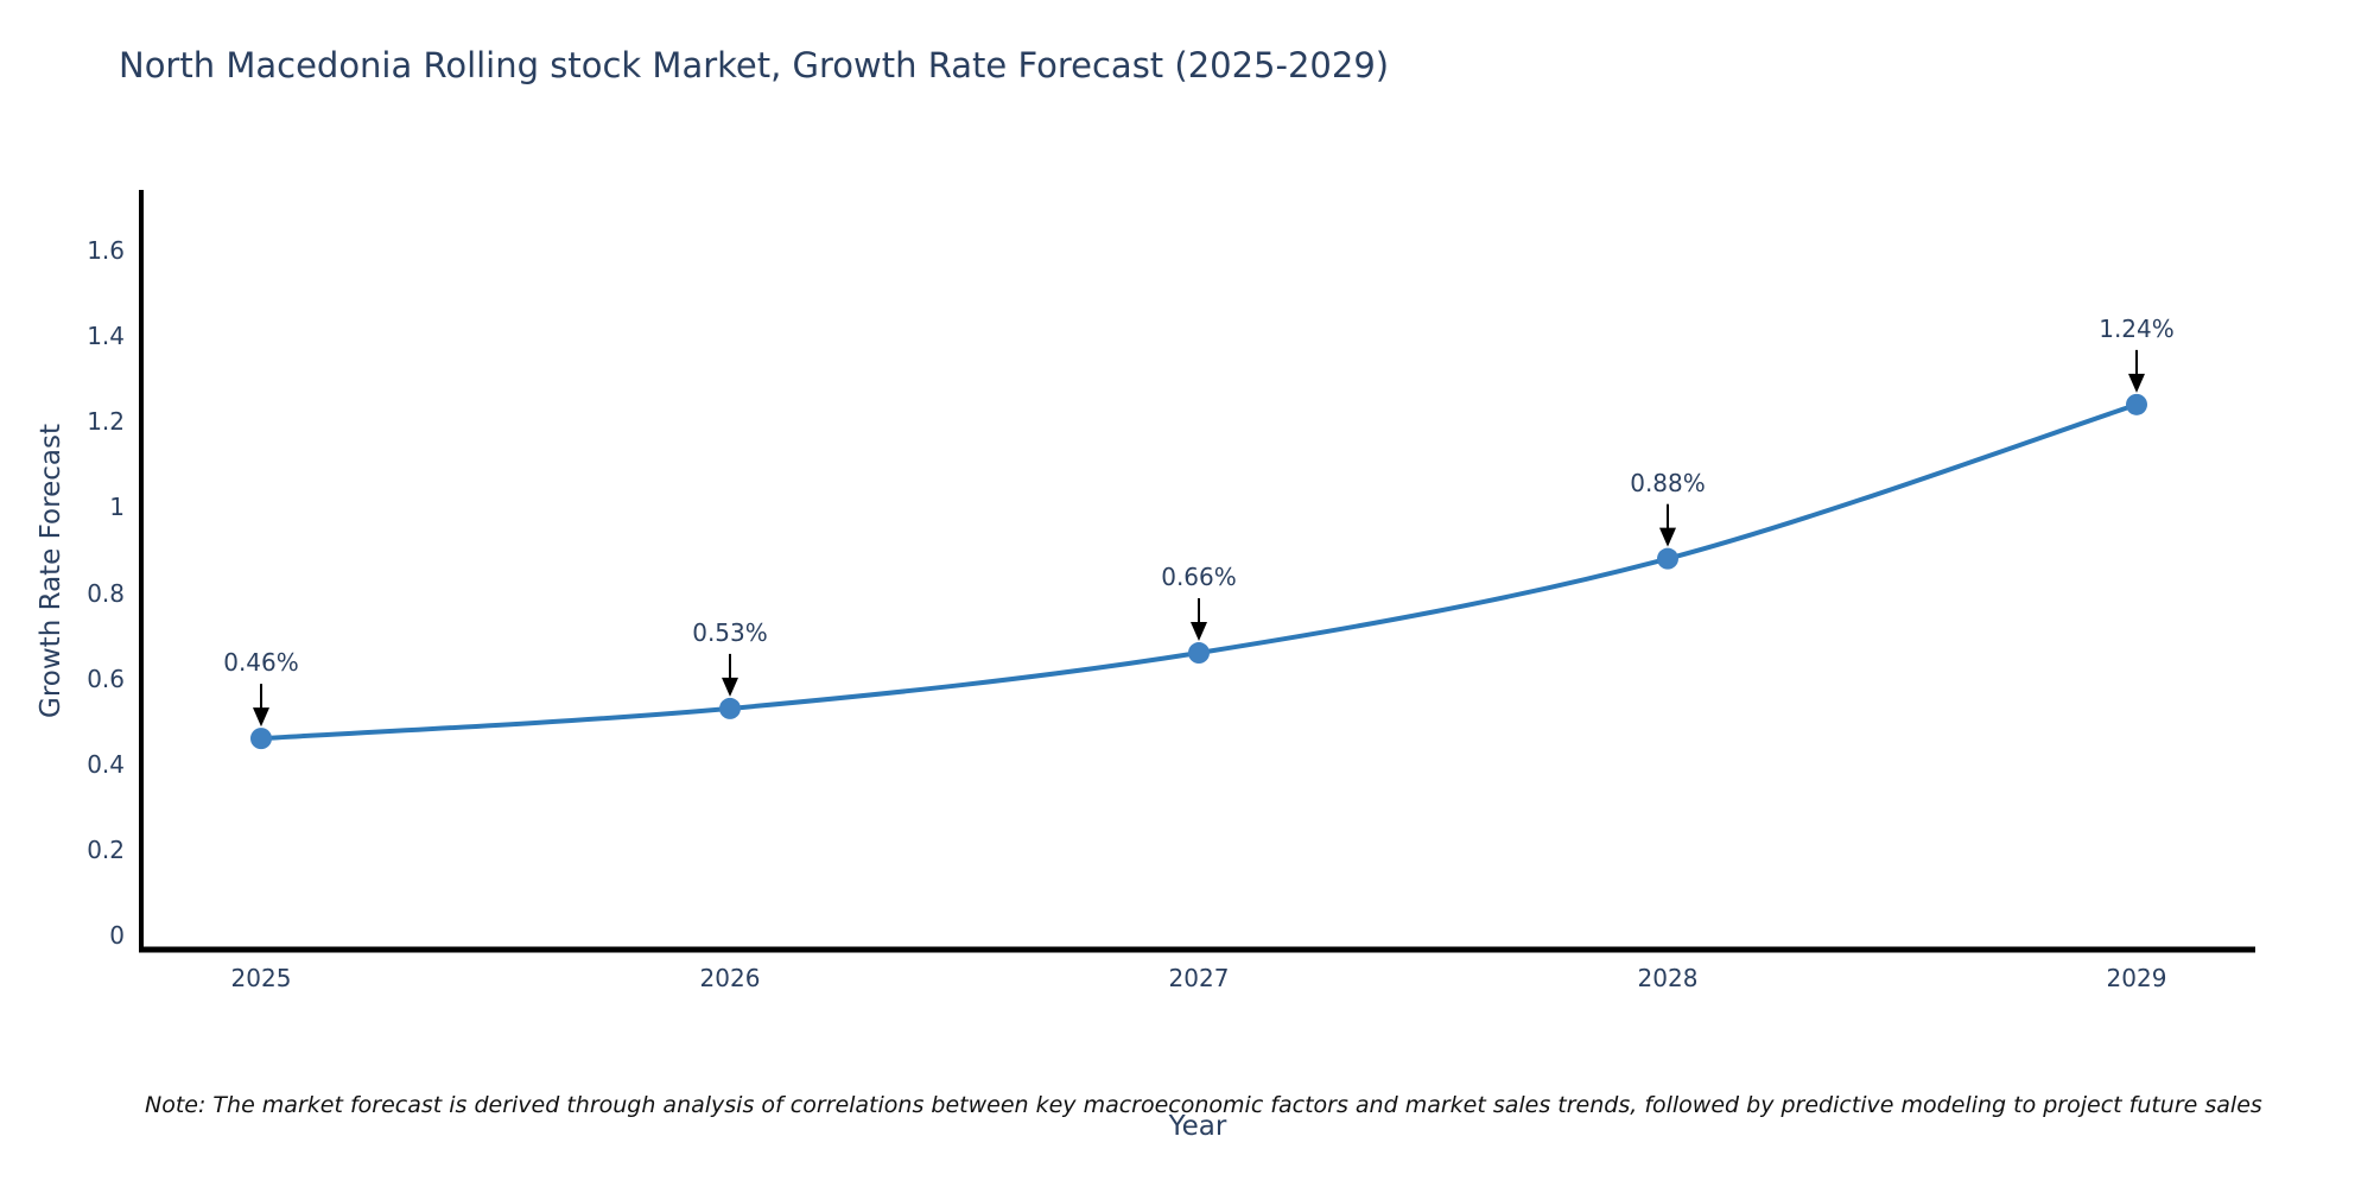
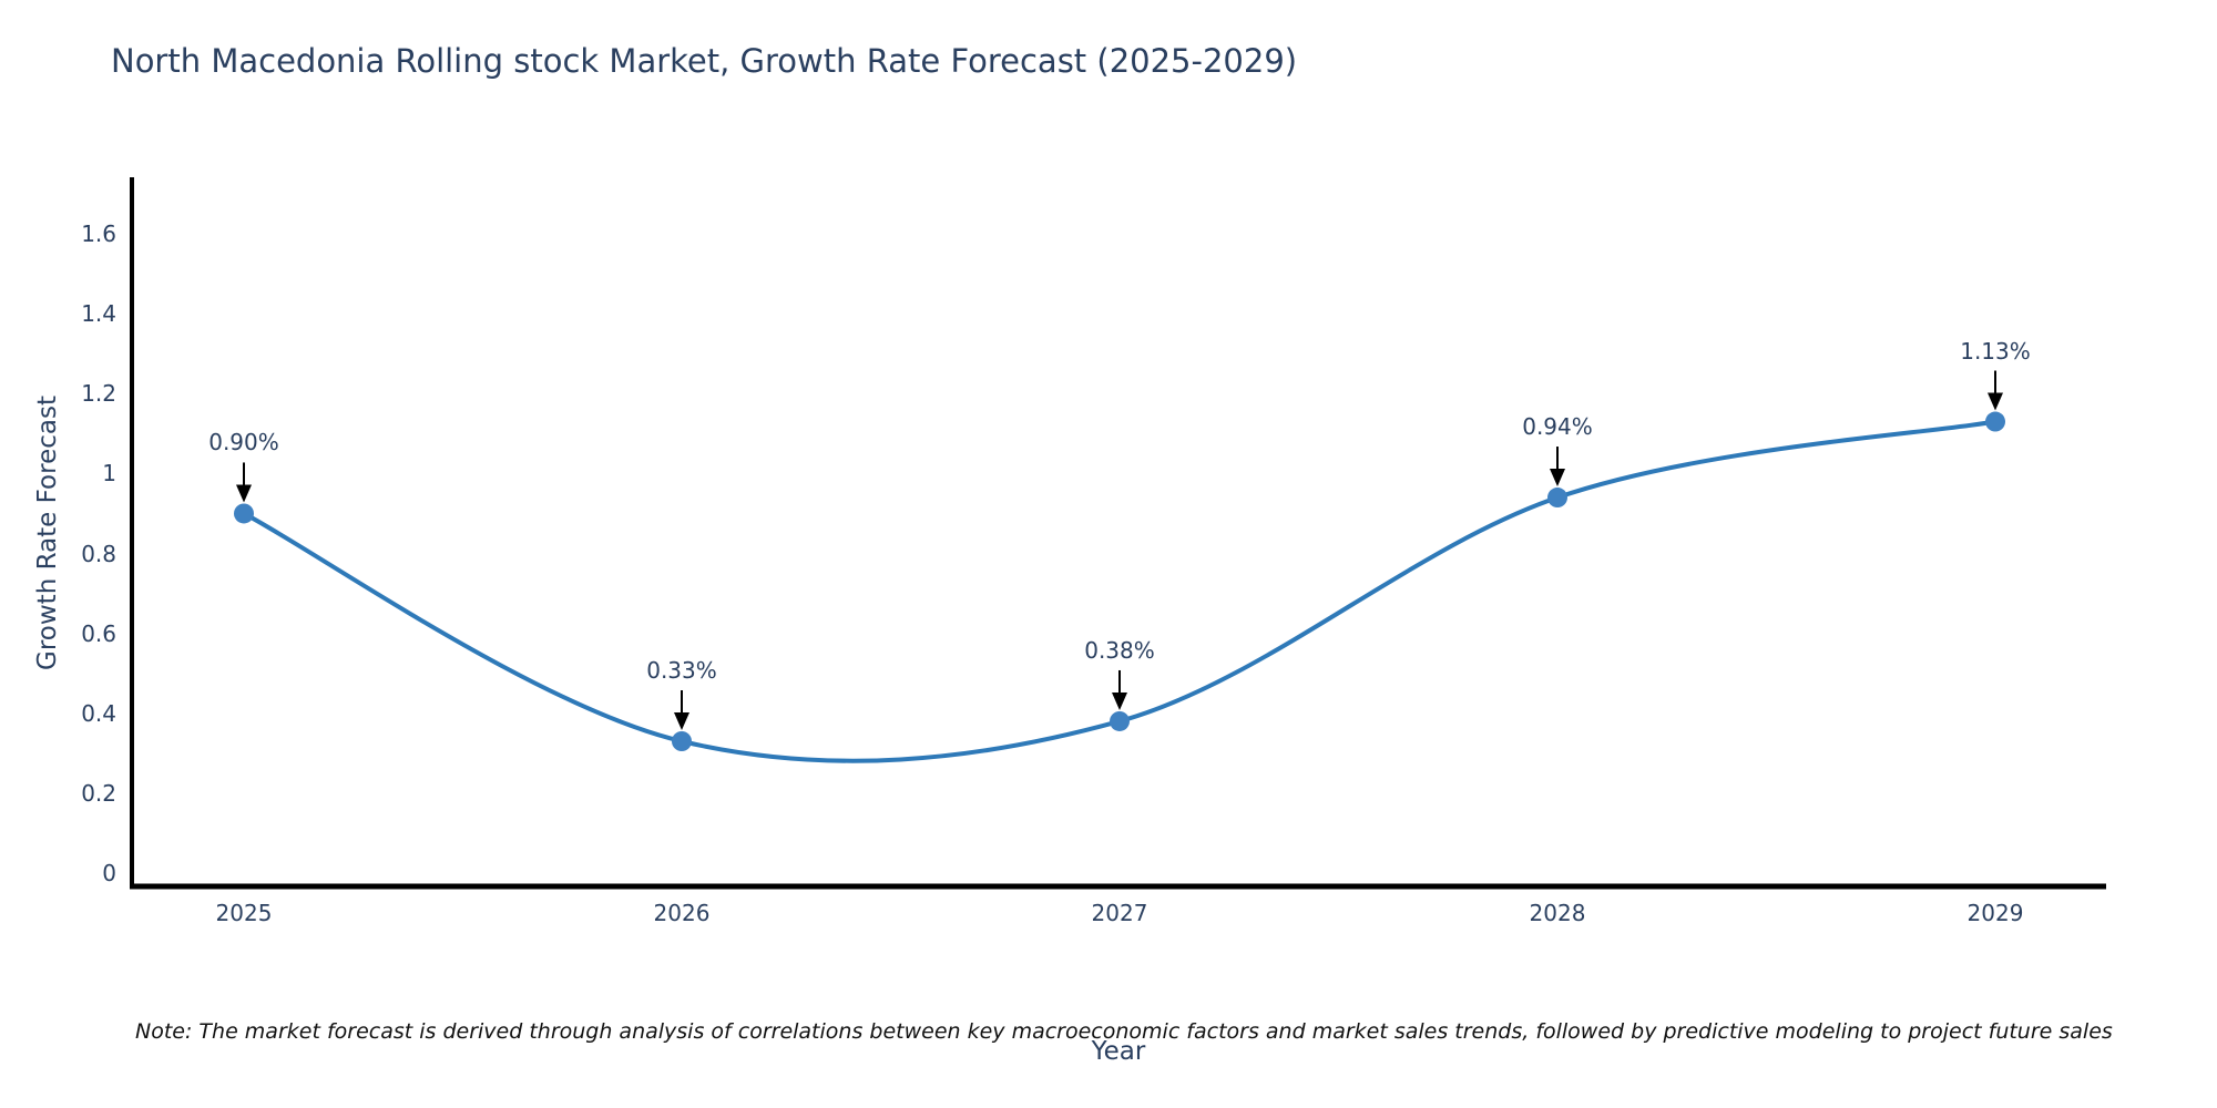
2025: 0.46% -> 0.90%
2026: 0.53% -> 0.33%
2027: 0.66% -> 0.38%
2028: 0.88% -> 0.94%
2029: 1.24% -> 1.13%
